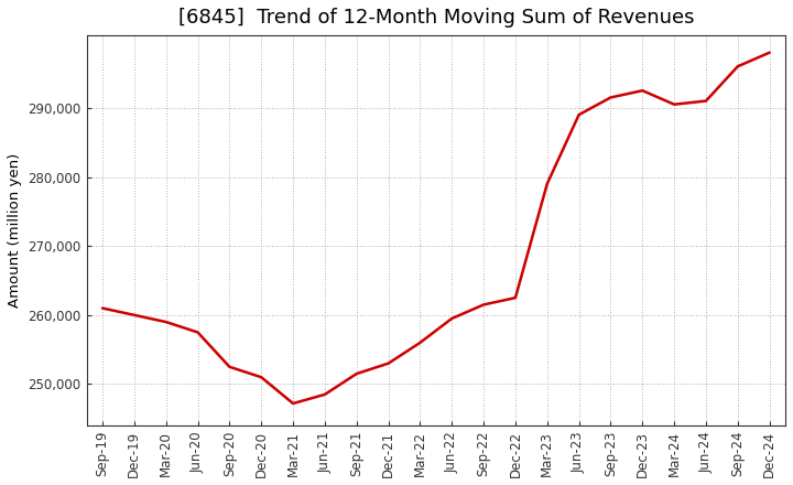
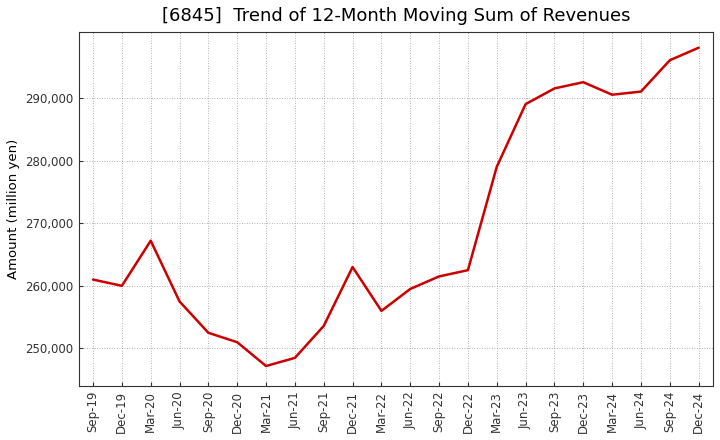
Mar-20: 259,000 -> 267,200
Sep-21: 251,500 -> 253,600
Dec-21: 253,000 -> 263,000
